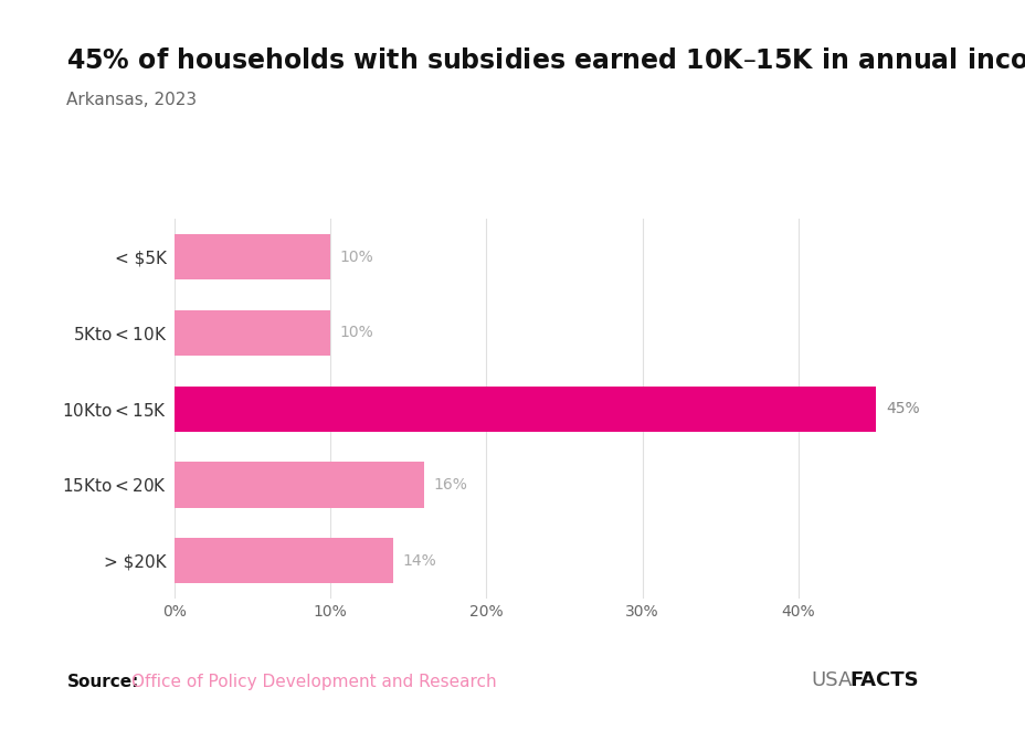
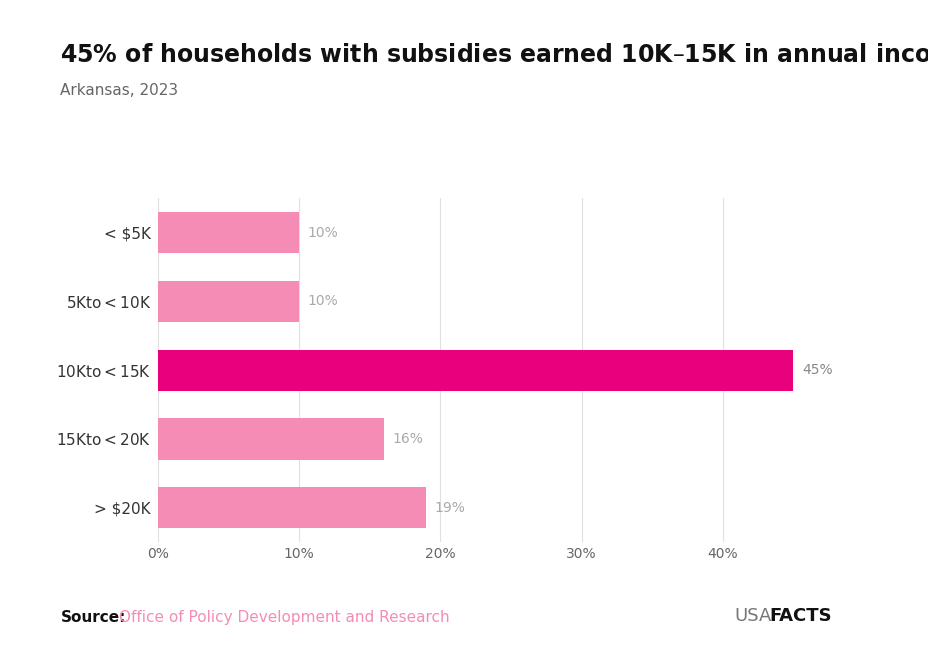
> $20K: 14% -> 19%
